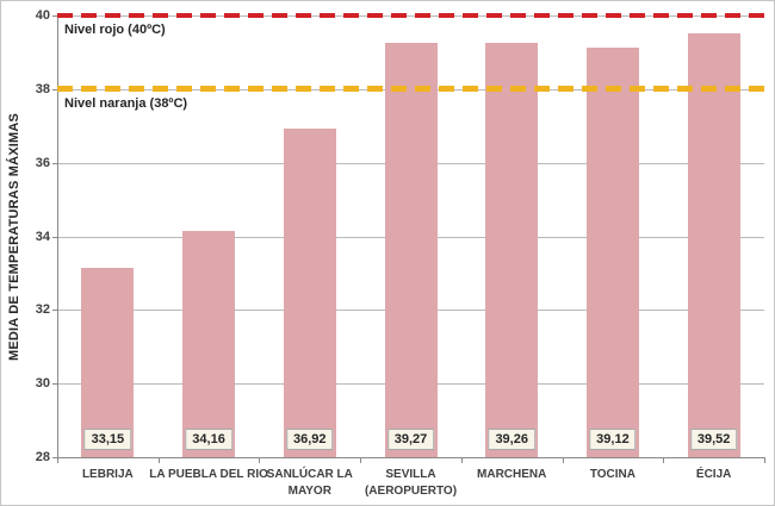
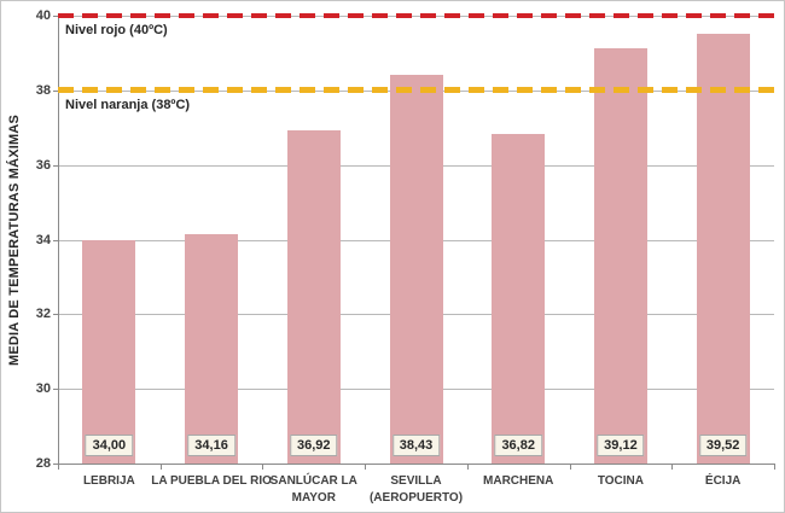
LEBRIJA: 33,15 -> 34,00
SEVILLA (AEROPUERTO): 39,27 -> 38,43
MARCHENA: 39,26 -> 36,82
